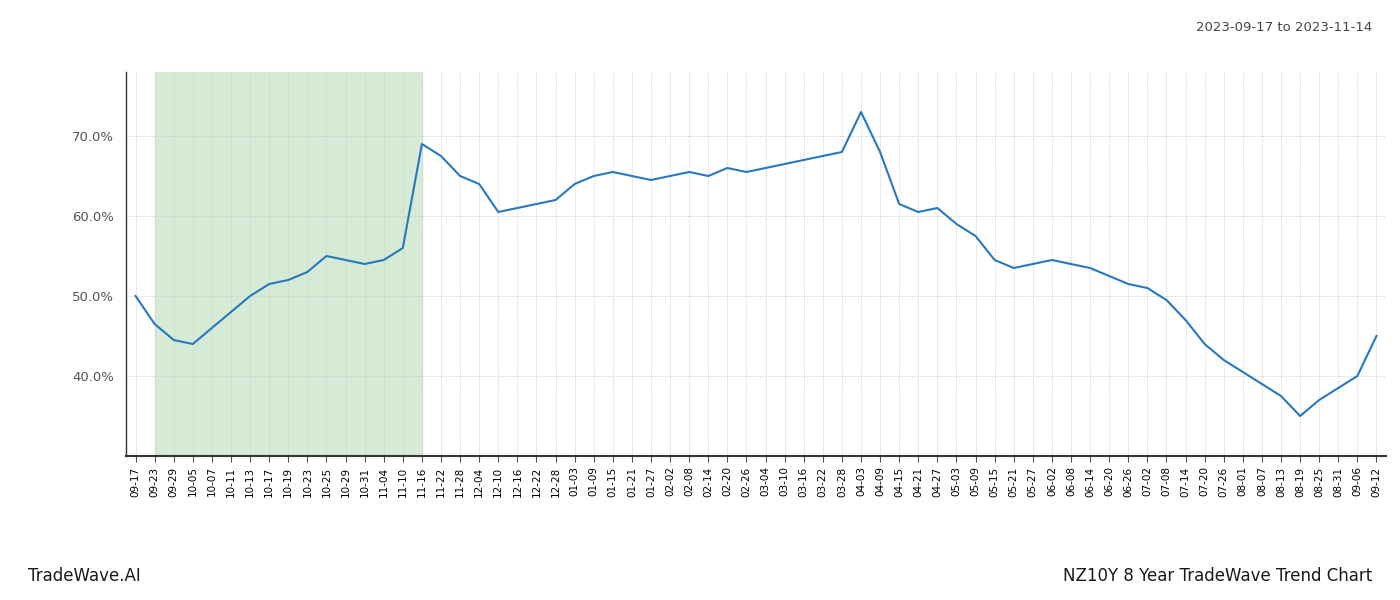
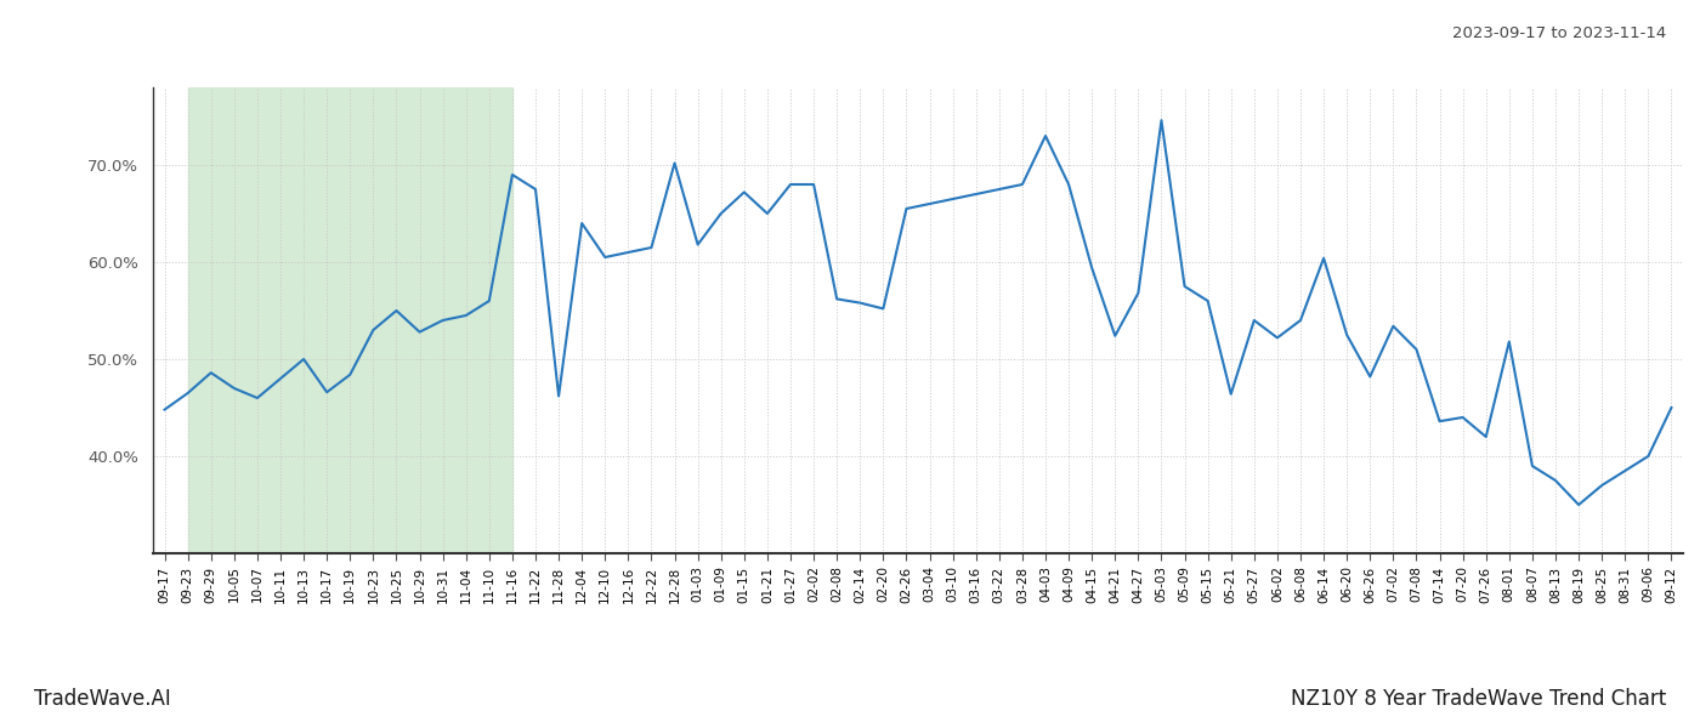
09-17: 50.0% -> 44.8%
09-29: 44.5% -> 48.6%
10-05: 44.0% -> 47.0%
10-17: 51.5% -> 46.6%
10-19: 52.0% -> 48.4%
10-29: 54.5% -> 52.8%
11-28: 65.0% -> 46.2%
12-28: 62.0% -> 70.2%
01-03: 64.0% -> 61.8%
01-15: 65.5% -> 67.2%
01-27: 64.5% -> 68.0%
02-02: 65.0% -> 68.0%
02-08: 65.5% -> 56.2%
02-14: 65.0% -> 55.8%
02-20: 66.0% -> 55.2%
04-15: 61.5% -> 59.4%
04-21: 60.5% -> 52.4%
04-27: 61.0% -> 56.8%
05-03: 59.0% -> 74.6%
05-15: 54.5% -> 56.0%
05-21: 53.5% -> 46.4%
06-02: 54.5% -> 52.2%
06-14: 53.5% -> 60.4%
06-26: 51.5% -> 48.2%
07-02: 51.0% -> 53.4%
07-08: 49.5% -> 51.0%
07-14: 47.0% -> 43.6%
08-01: 40.5% -> 51.8%
